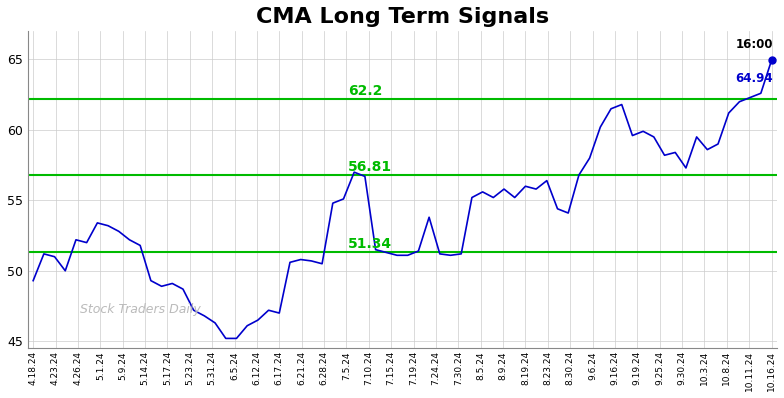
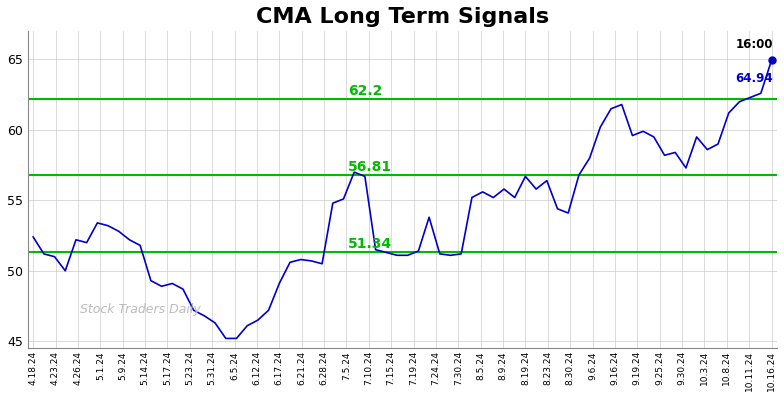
4.18.24: 49.3 -> 52.4
6.17.24: 47.0 -> 49.1
8.19.24: 56.0 -> 56.7
